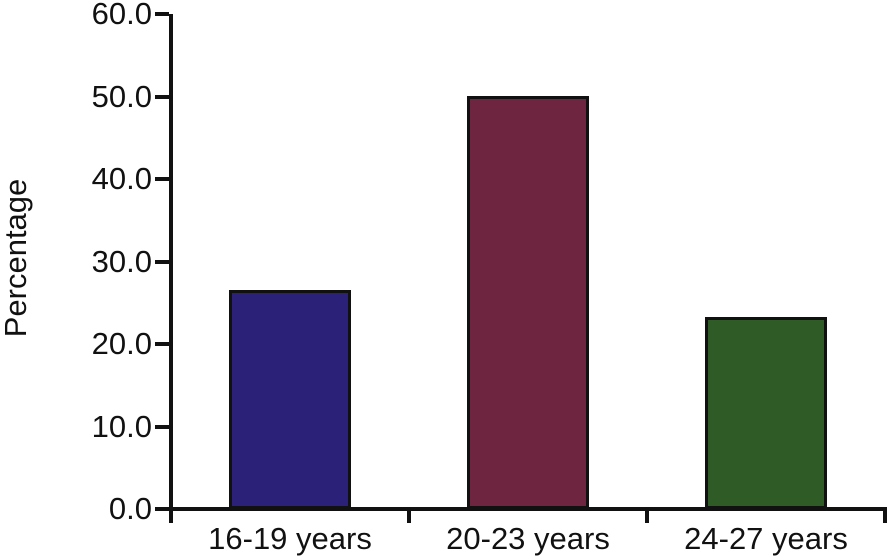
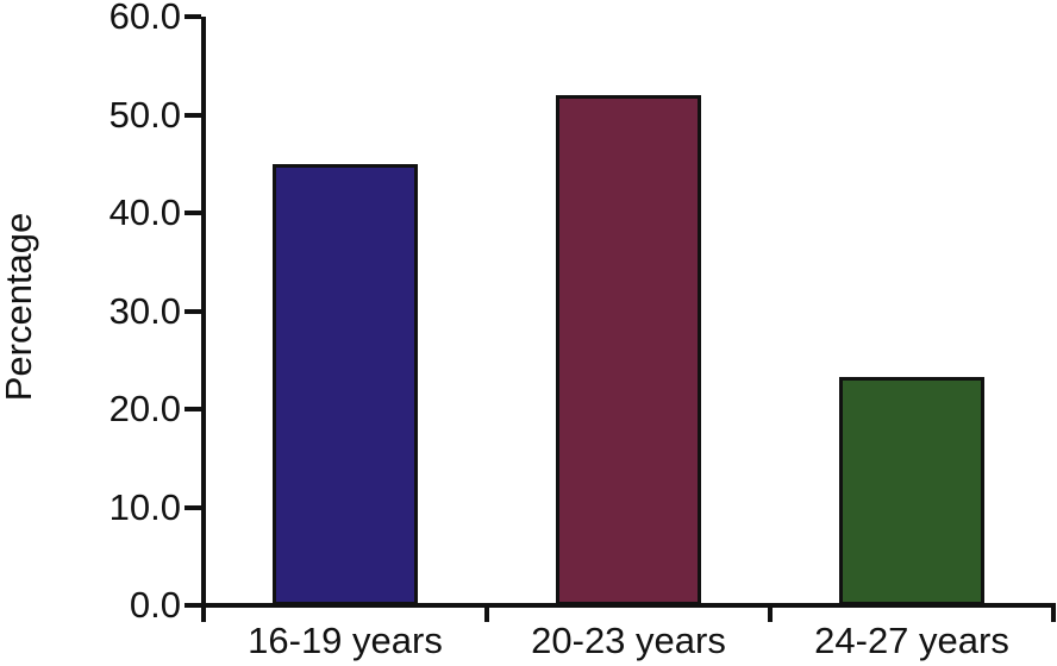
16-19 years: 26 -> 45
20-23 years: 50 -> 52
